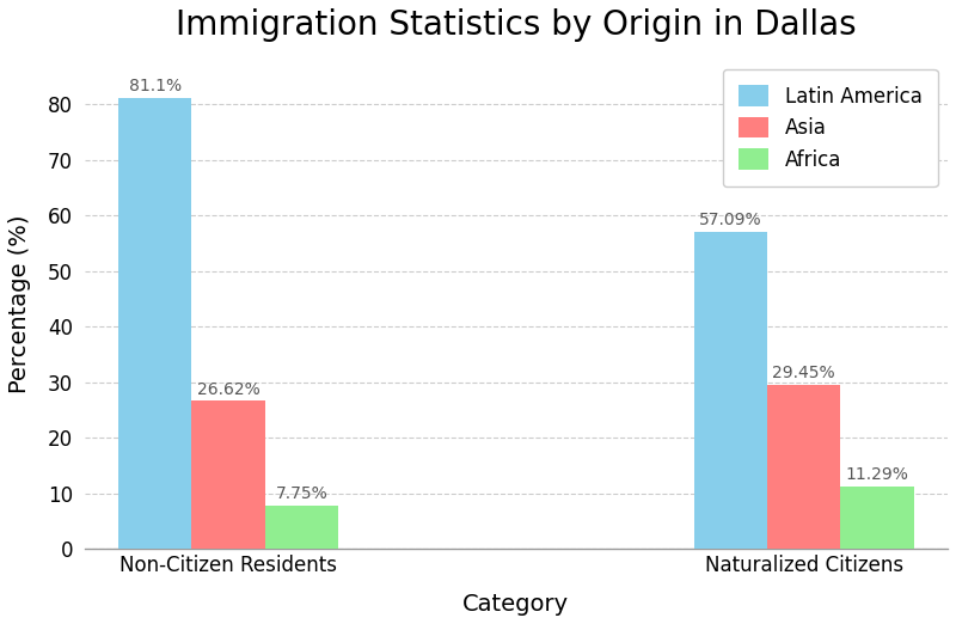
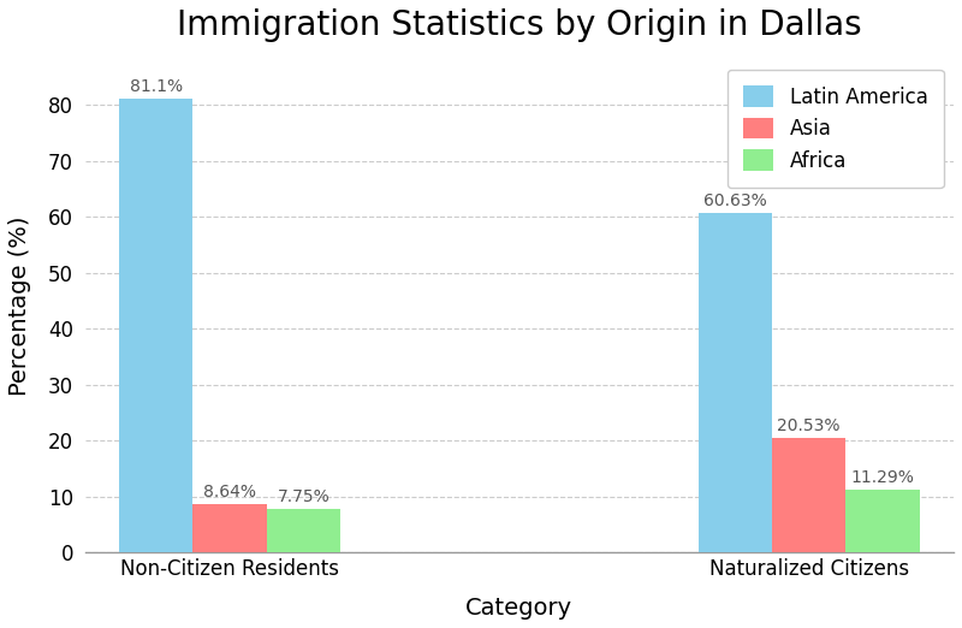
Asia/Non-Citizen Residents: 26.62% -> 8.64%
Latin America/Naturalized Citizens: 57.09% -> 60.63%
Asia/Naturalized Citizens: 29.45% -> 20.53%
